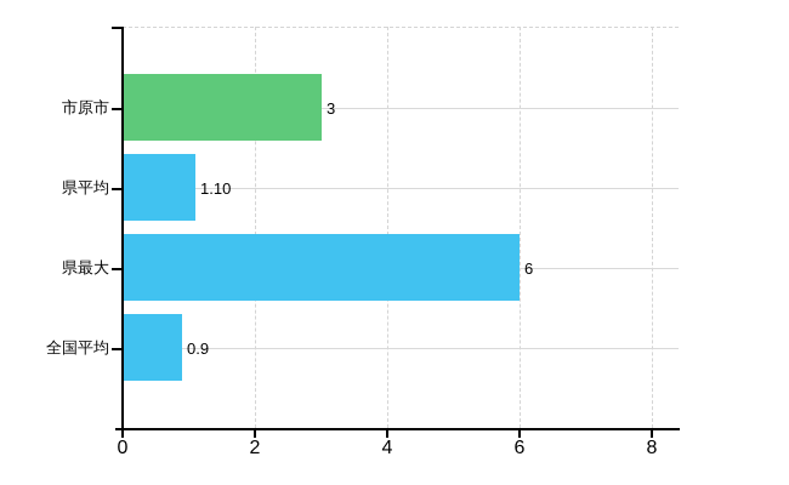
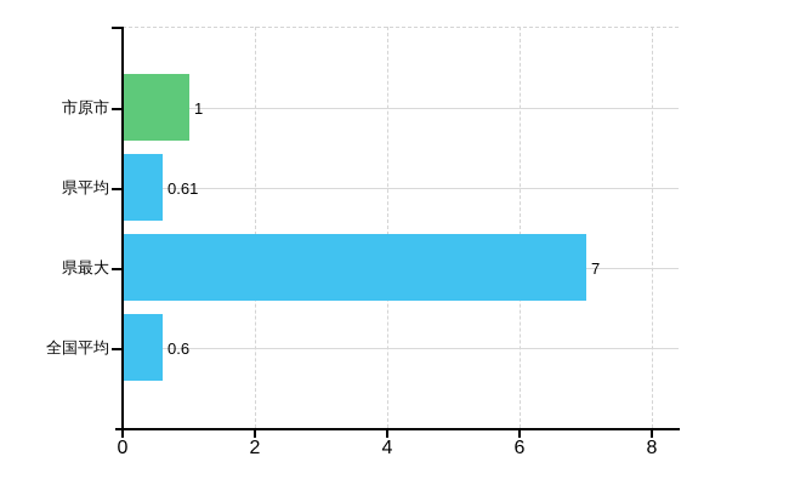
市原市: 3 -> 1
県平均: 1.10 -> 0.61
県最大: 6 -> 7
全国平均: 0.9 -> 0.6
